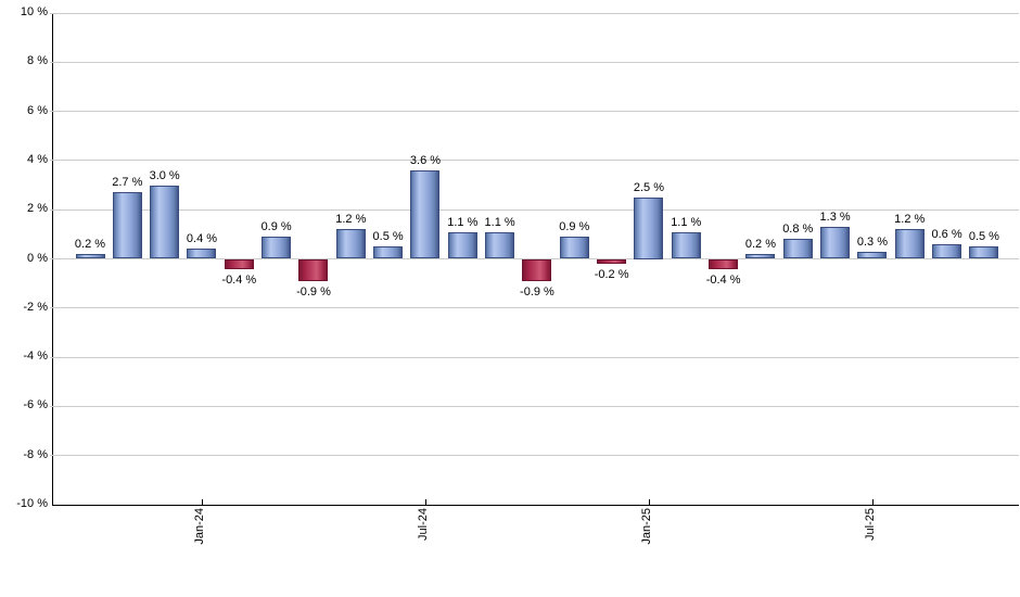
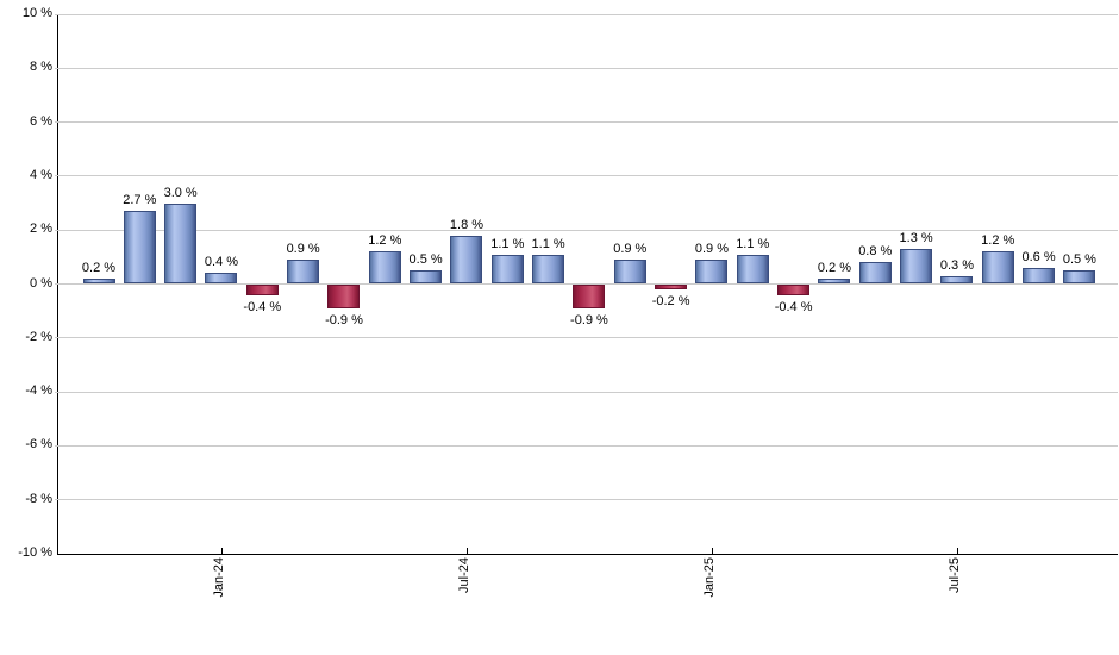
Jul-24: 3.6 -> 1.8
Jan-25: 2.5 -> 0.9
